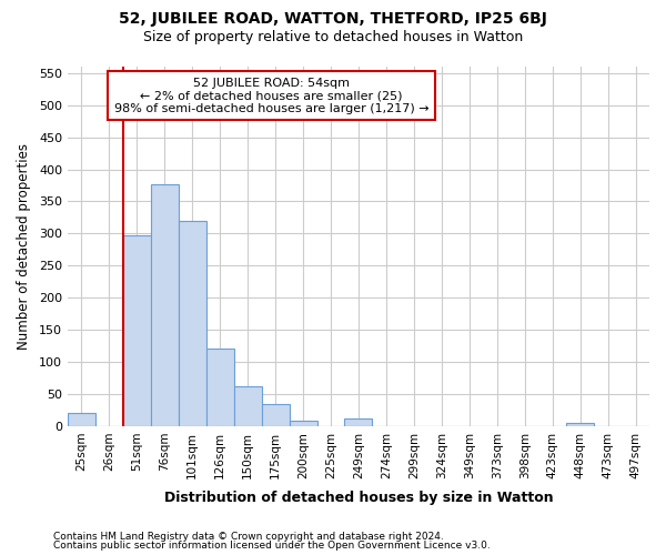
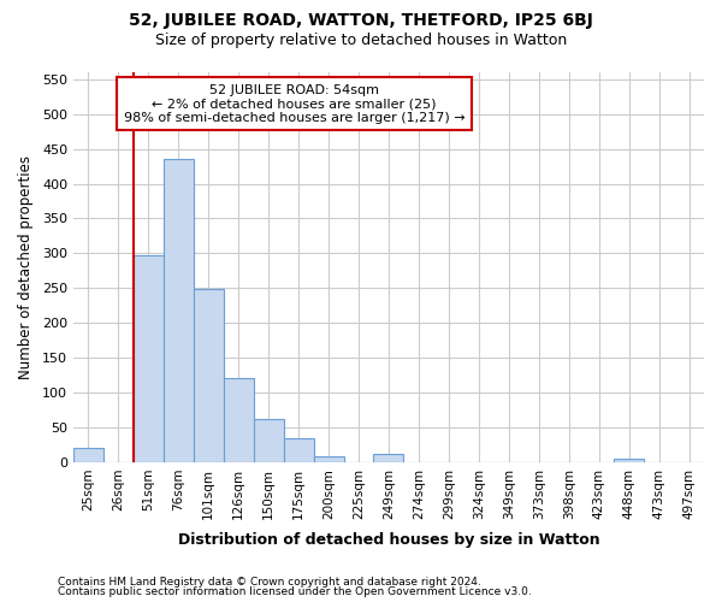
76sqm: 376 -> 435
101sqm: 320 -> 248
